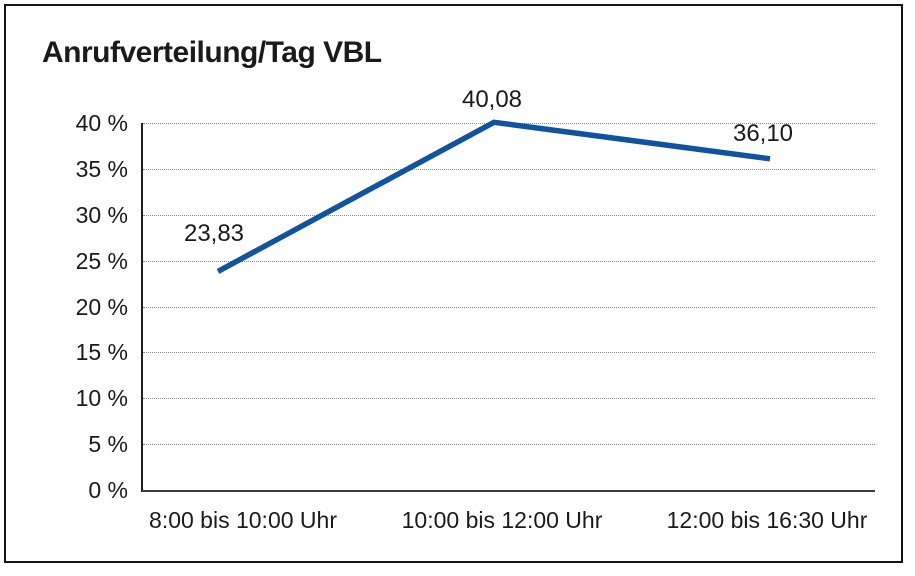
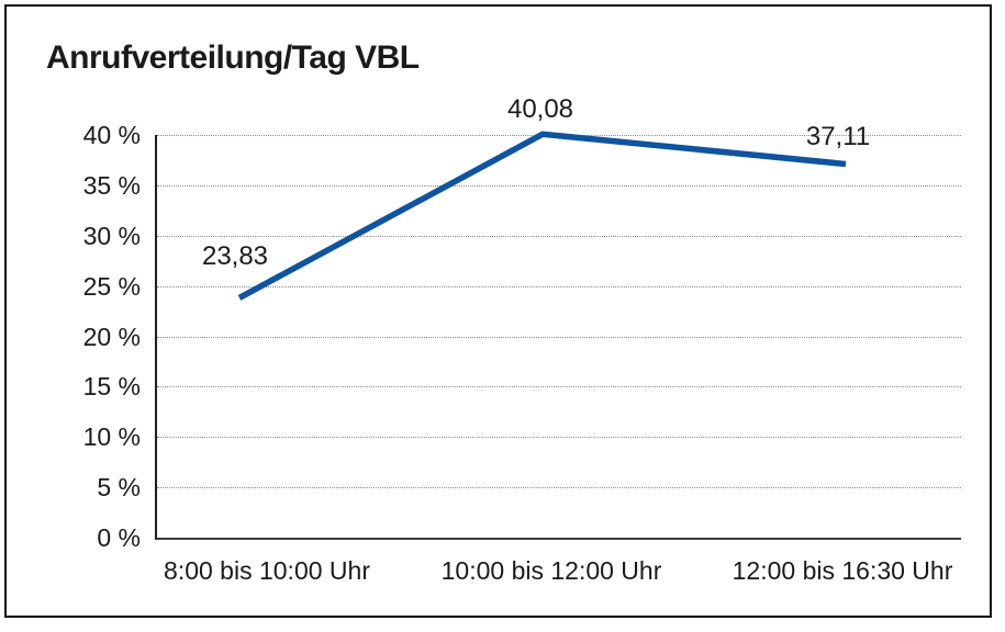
12:00 bis 16:30 Uhr: 36,10 -> 37,11
